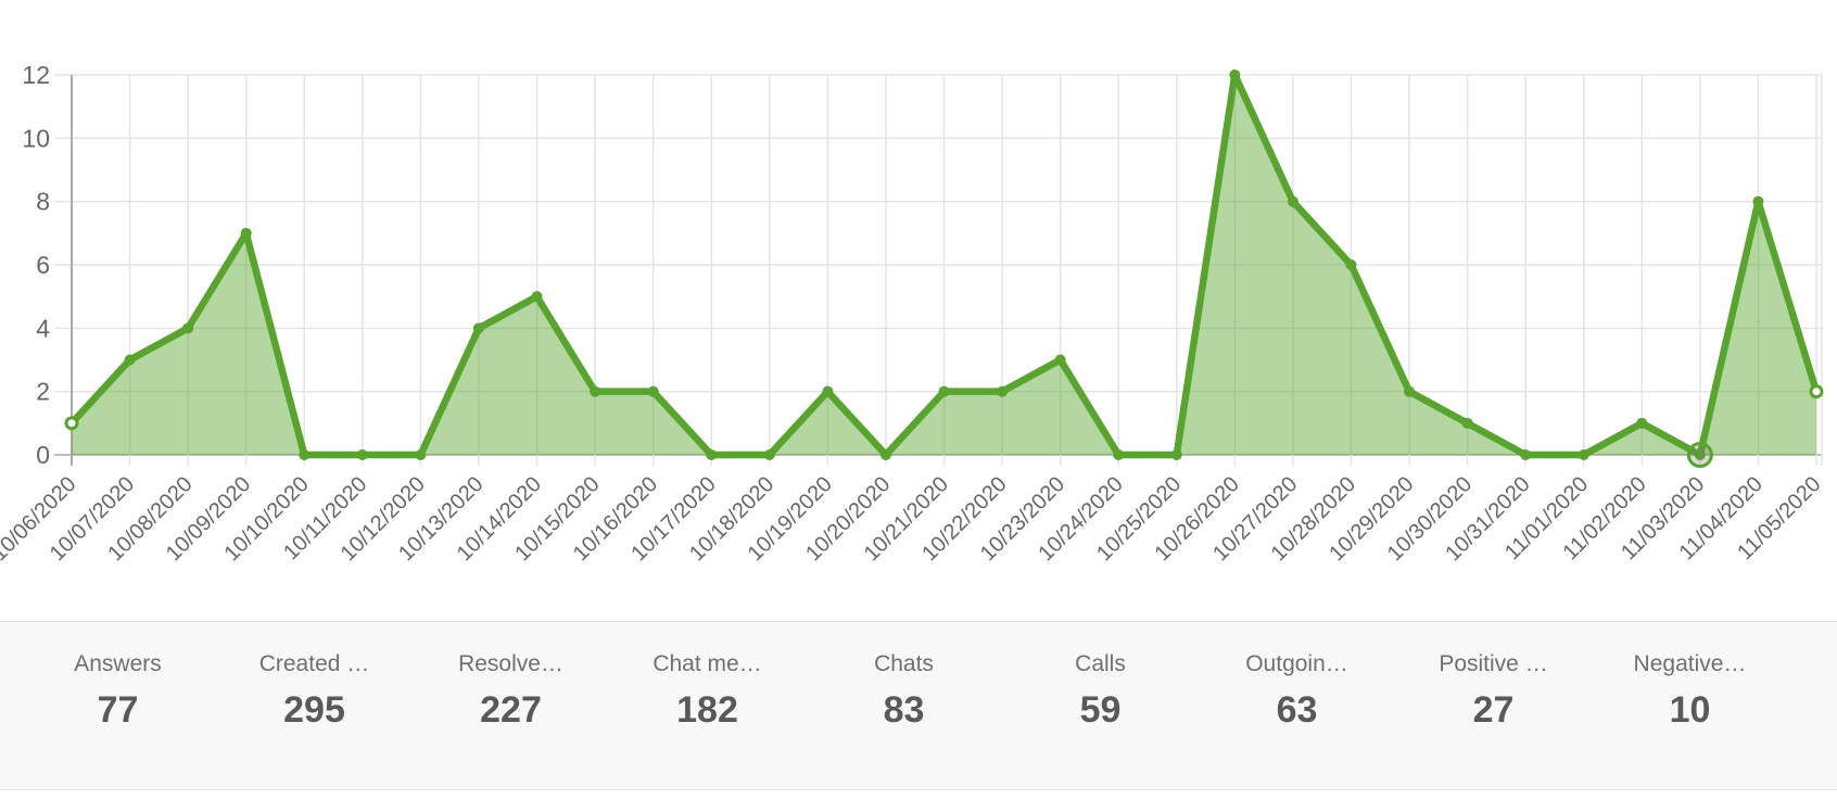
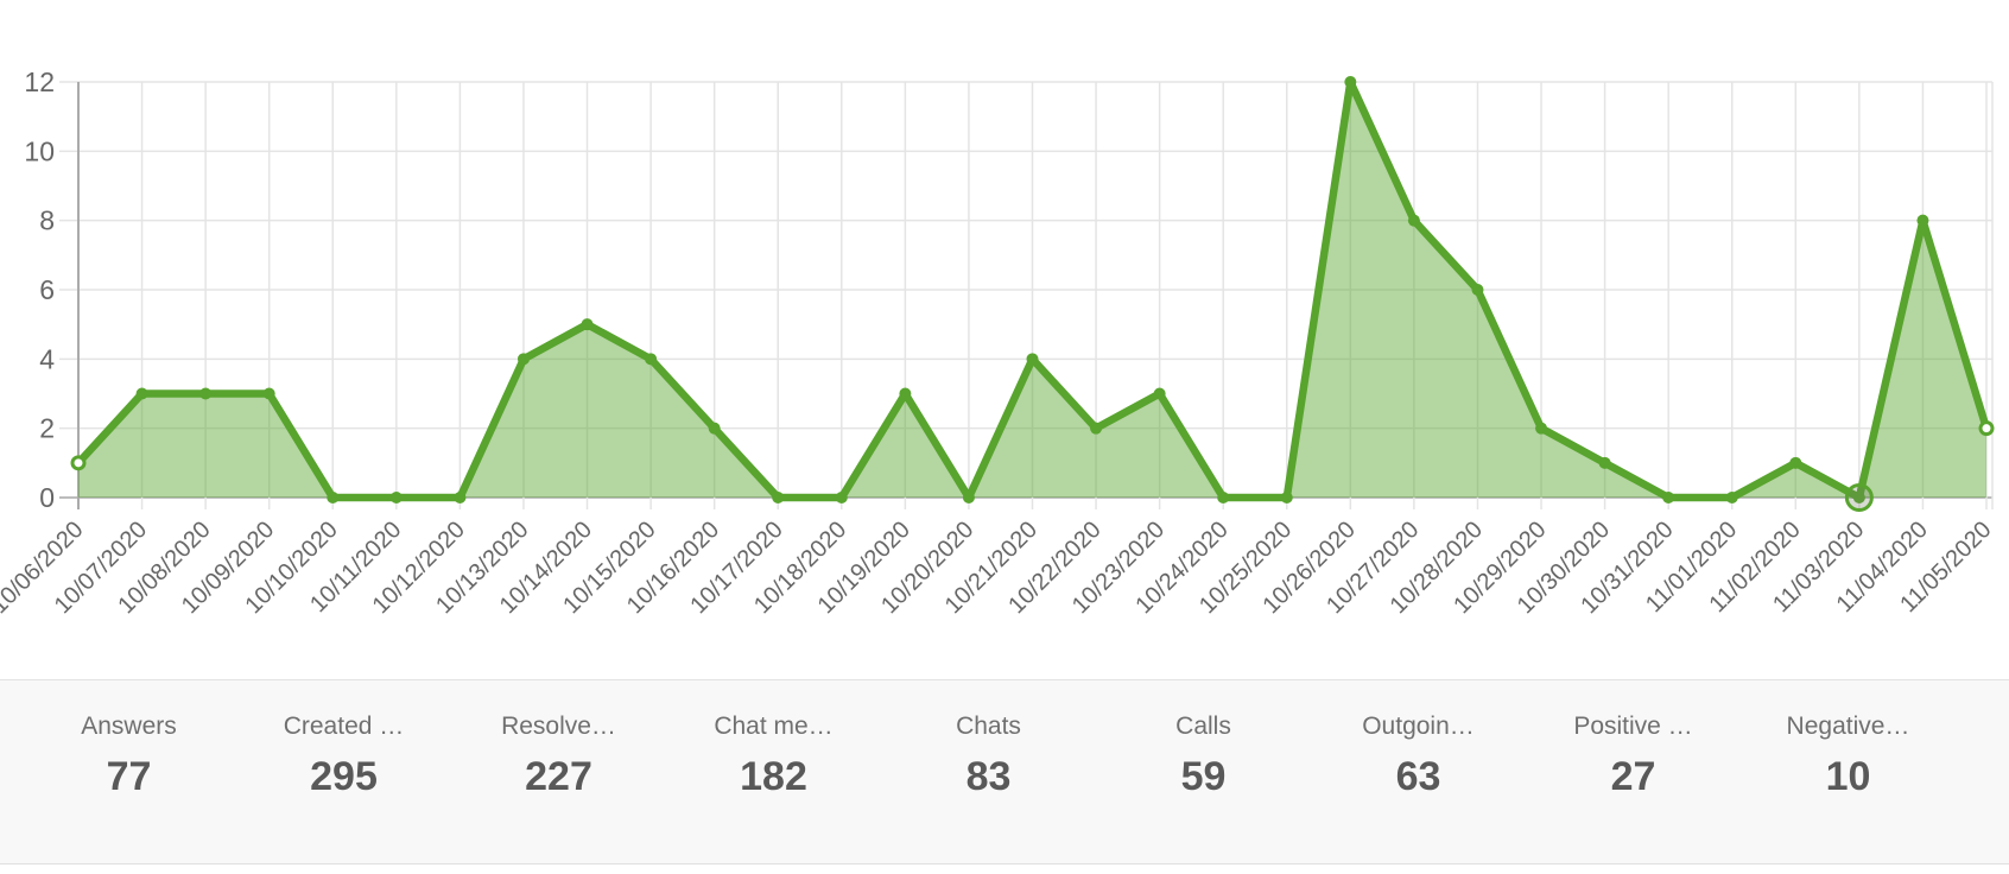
10/08/2020: 4 -> 3
10/09/2020: 7 -> 3
10/15/2020: 2 -> 4
10/19/2020: 2 -> 3
10/21/2020: 2 -> 4
